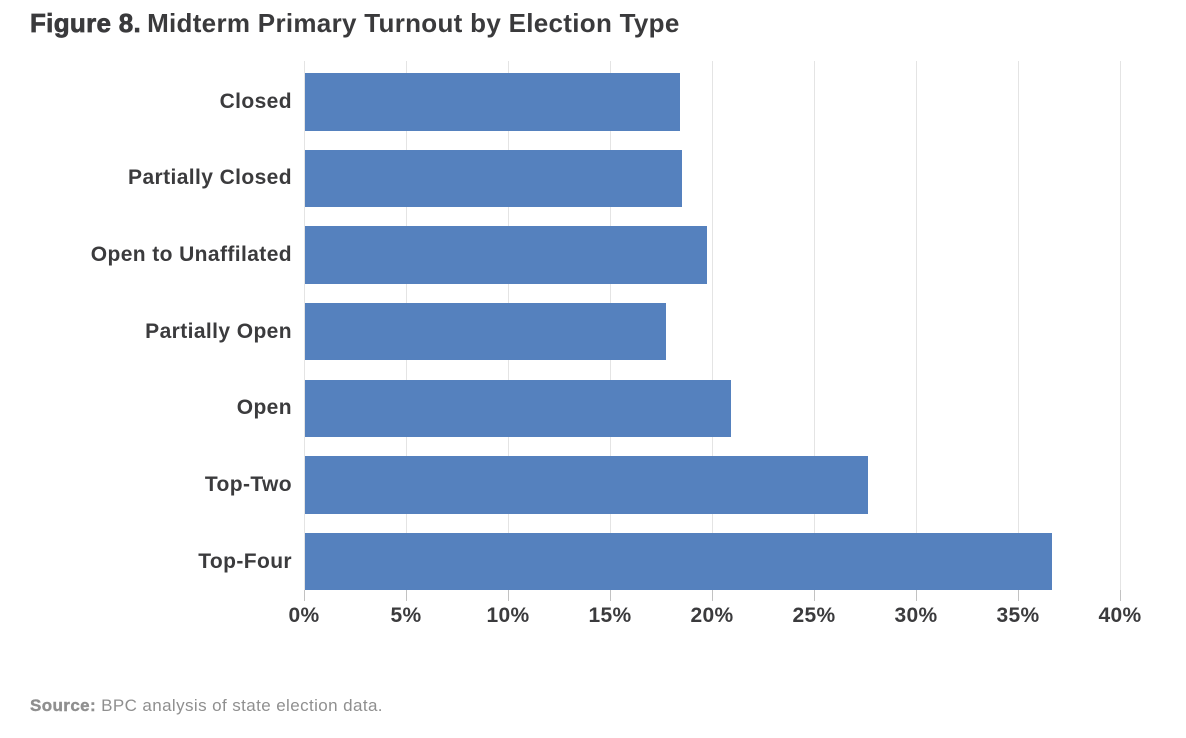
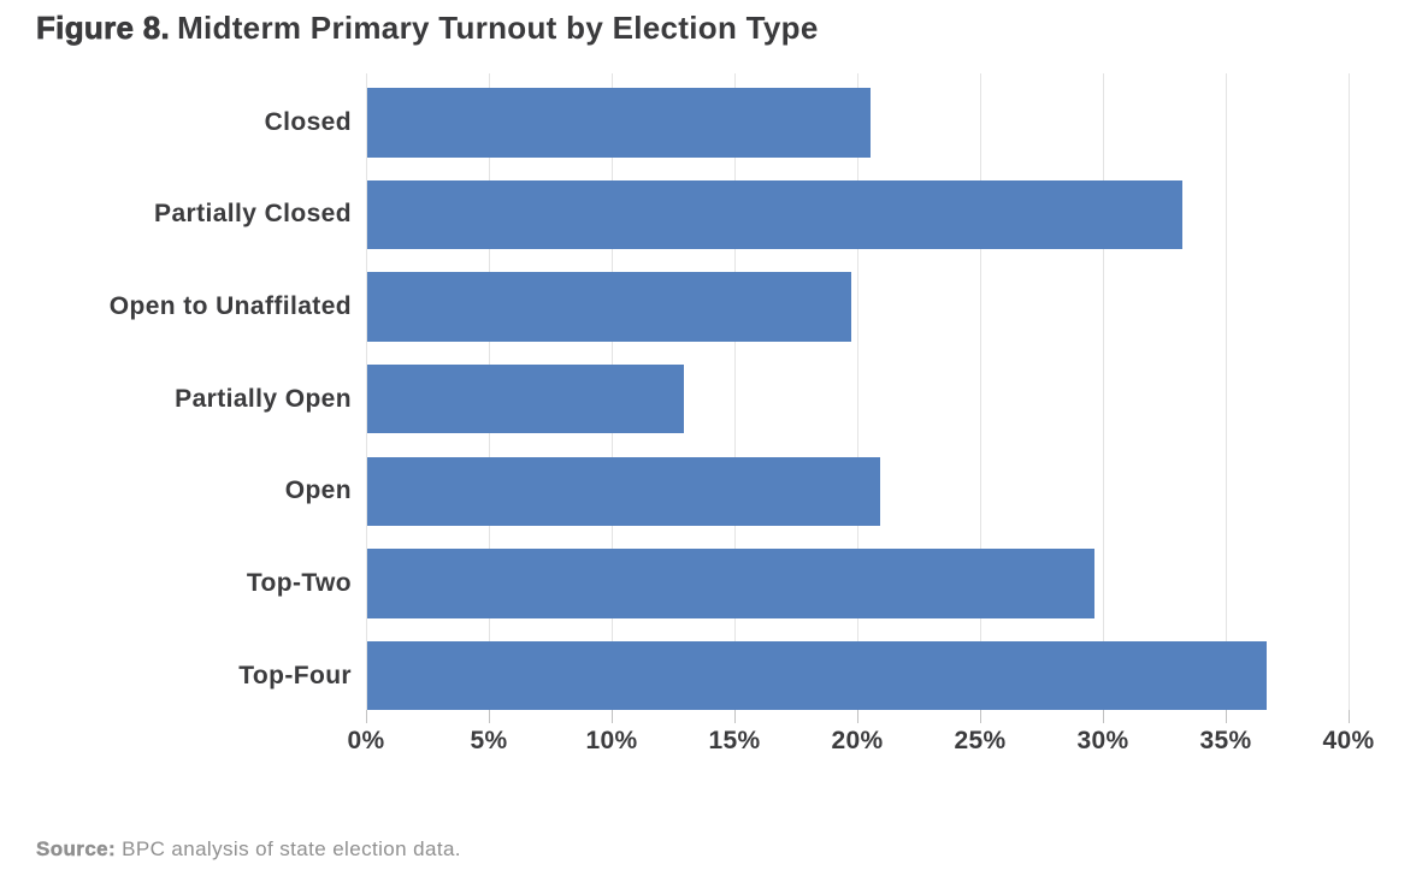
Closed: 18.4% -> 20.5%
Partially Closed: 18.5% -> 33.2%
Partially Open: 17.7% -> 12.9%
Top-Two: 27.6% -> 29.6%
